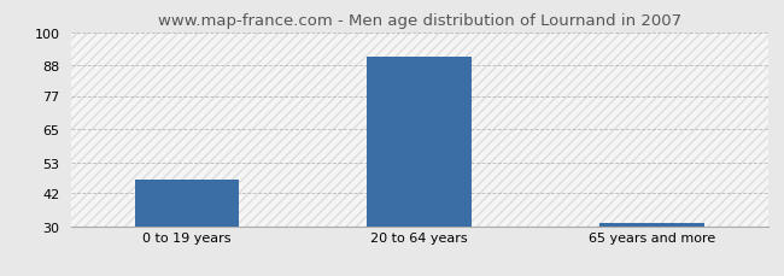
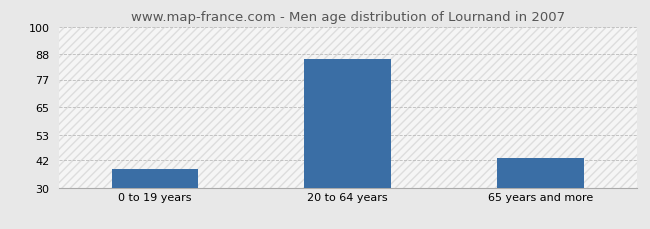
0 to 19 years: 47 -> 38
20 to 64 years: 91 -> 86
65 years and more: 31 -> 43
